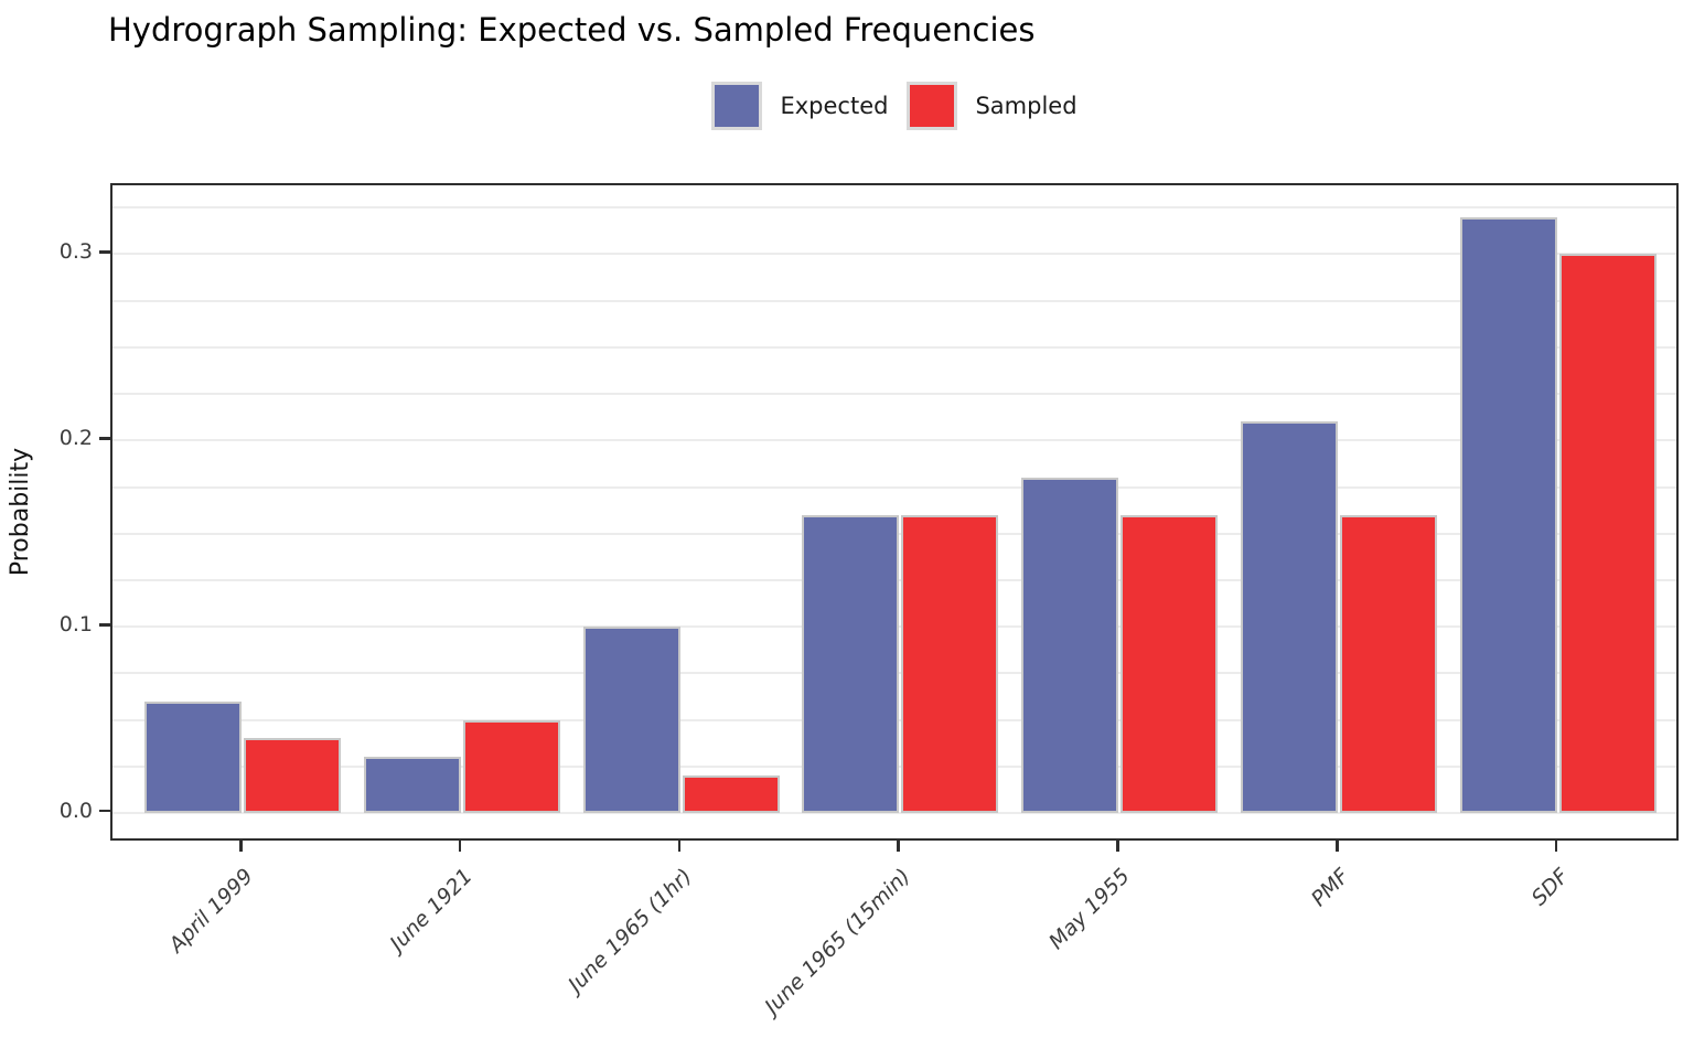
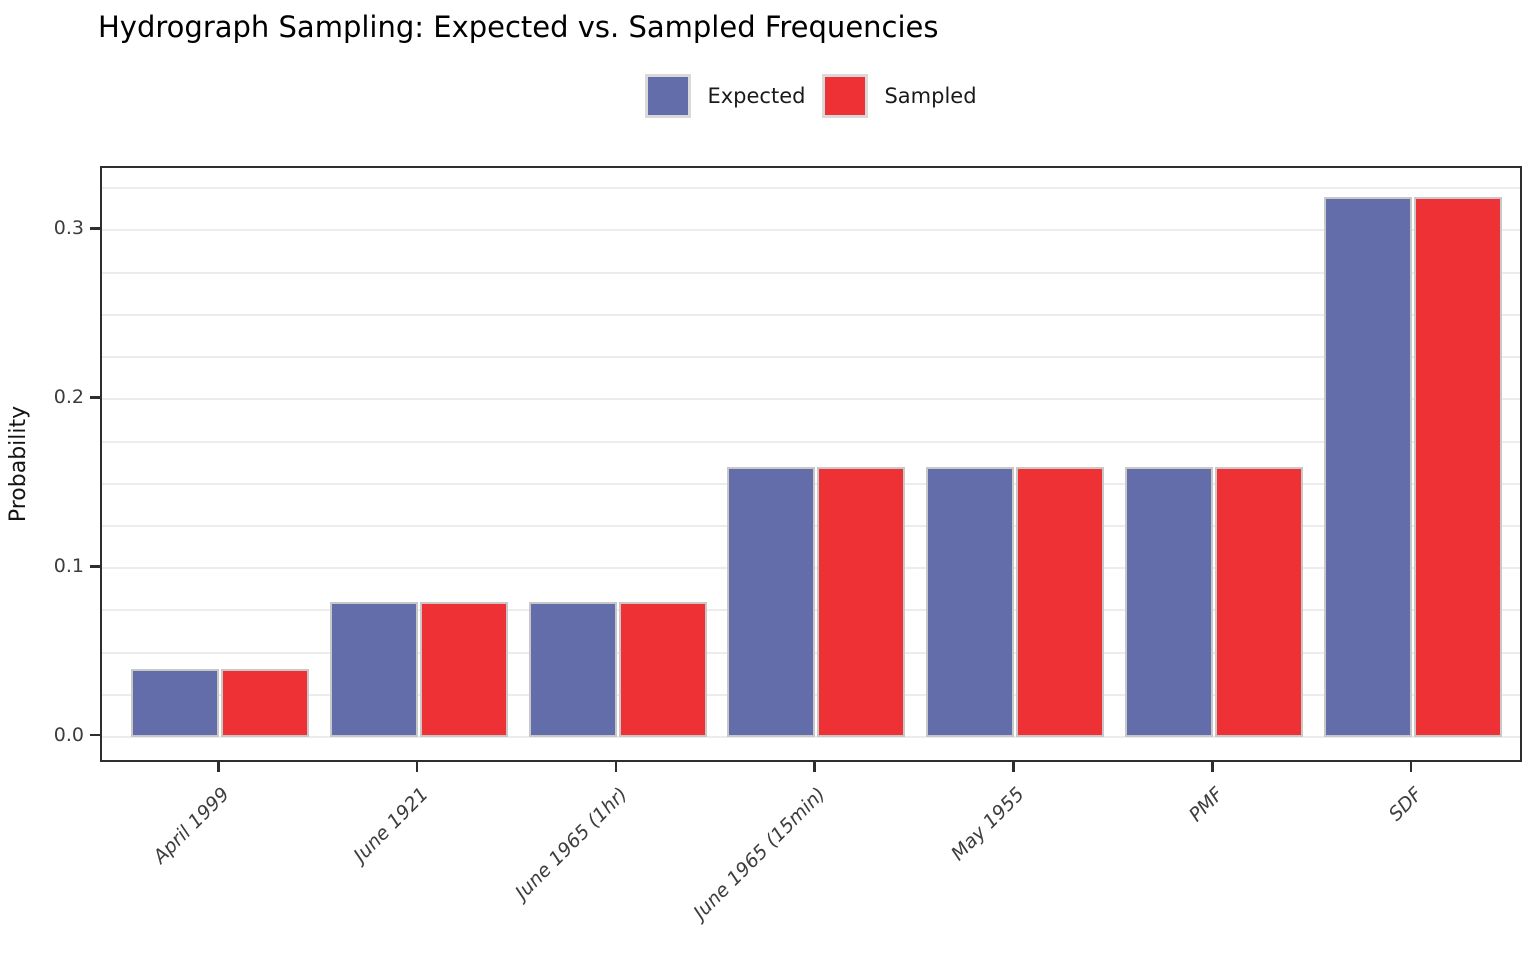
Expected/April 1999: 0.06 -> 0.04
Expected/June 1921: 0.03 -> 0.08
Sampled/June 1921: 0.05 -> 0.08
Expected/June 1965 (1hr): 0.10 -> 0.08
Sampled/June 1965 (1hr): 0.02 -> 0.08
Expected/May 1955: 0.18 -> 0.16
Expected/PMF: 0.21 -> 0.16
Sampled/SDF: 0.30 -> 0.32
